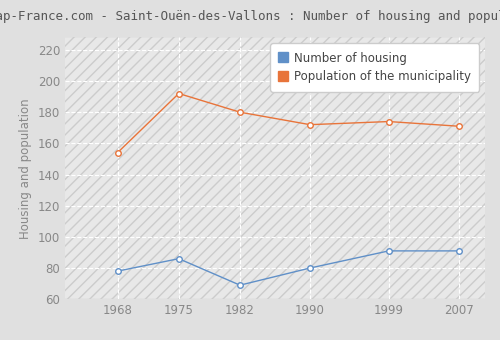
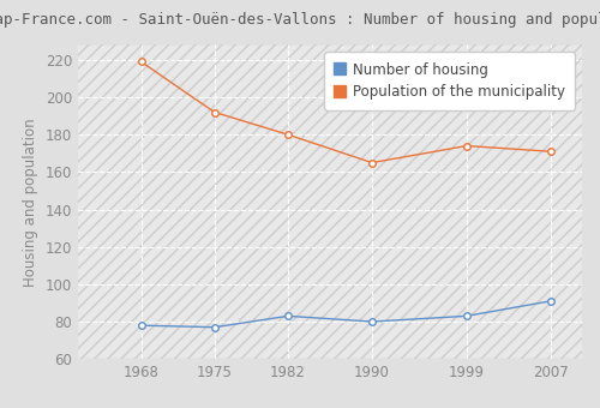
Population of the municipality/1968: 154 -> 219
Number of housing/1975: 86 -> 77
Number of housing/1982: 69 -> 83
Population of the municipality/1990: 172 -> 165
Number of housing/1999: 91 -> 83
